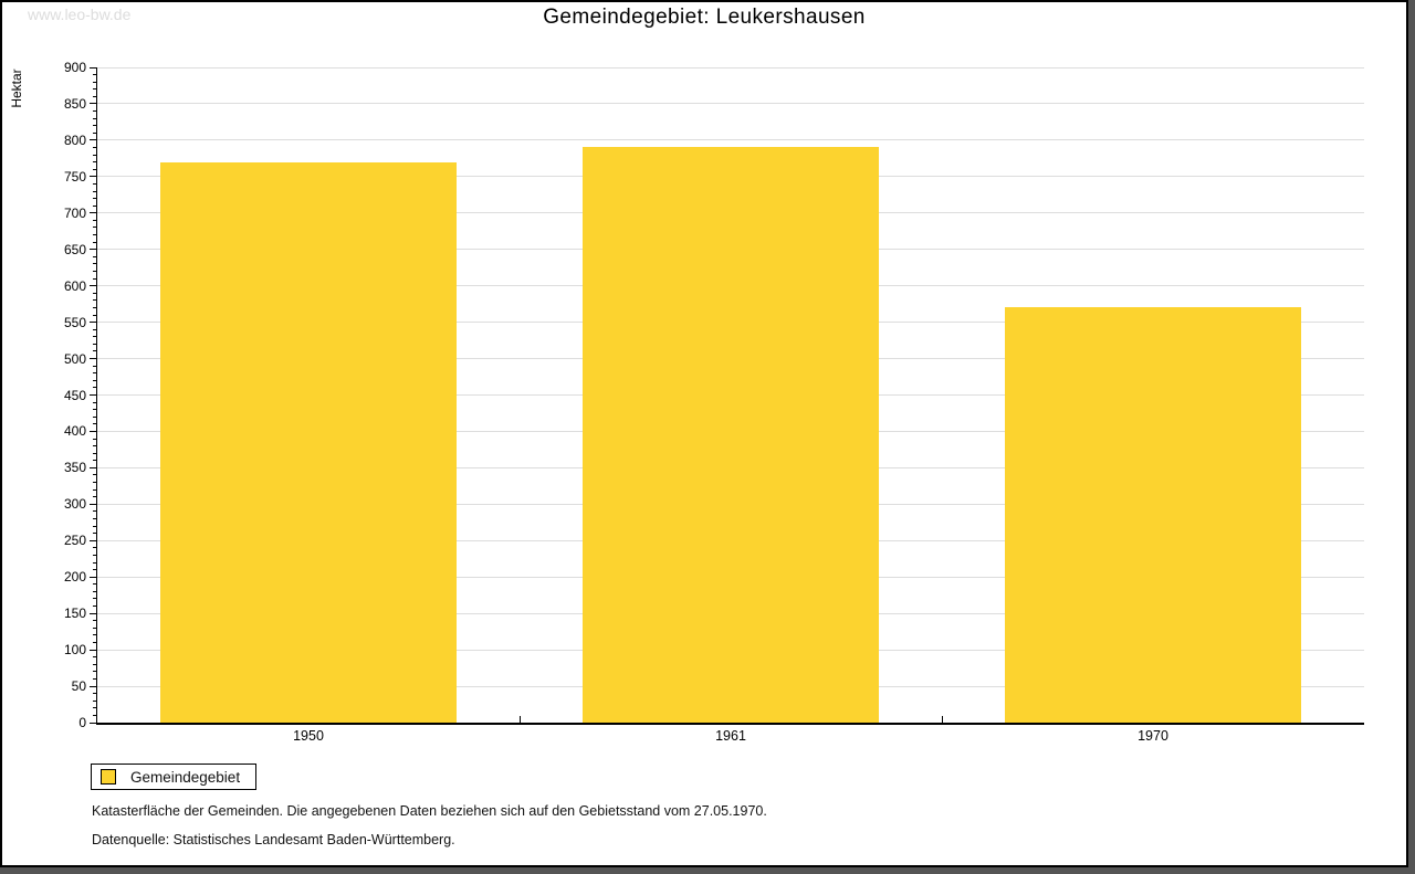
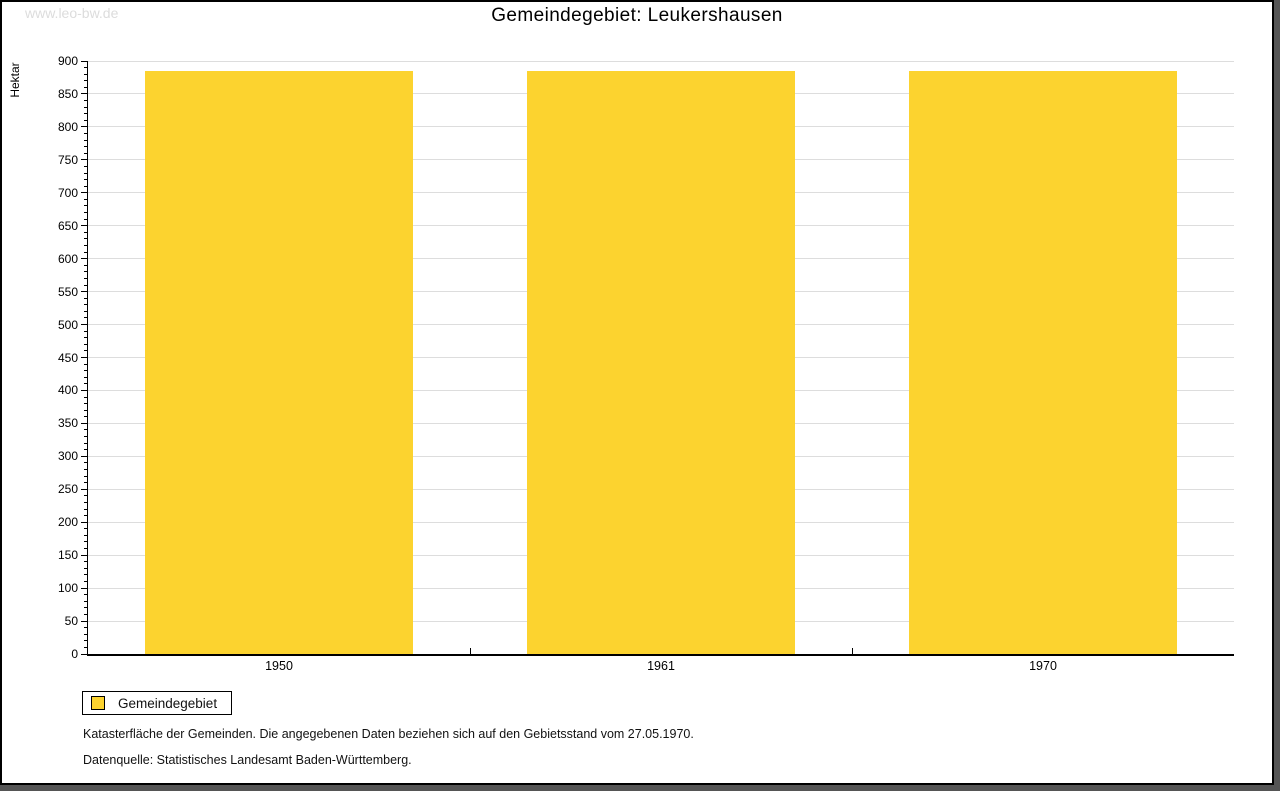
1950: 770 -> 880
1961: 790 -> 880
1970: 570 -> 880
